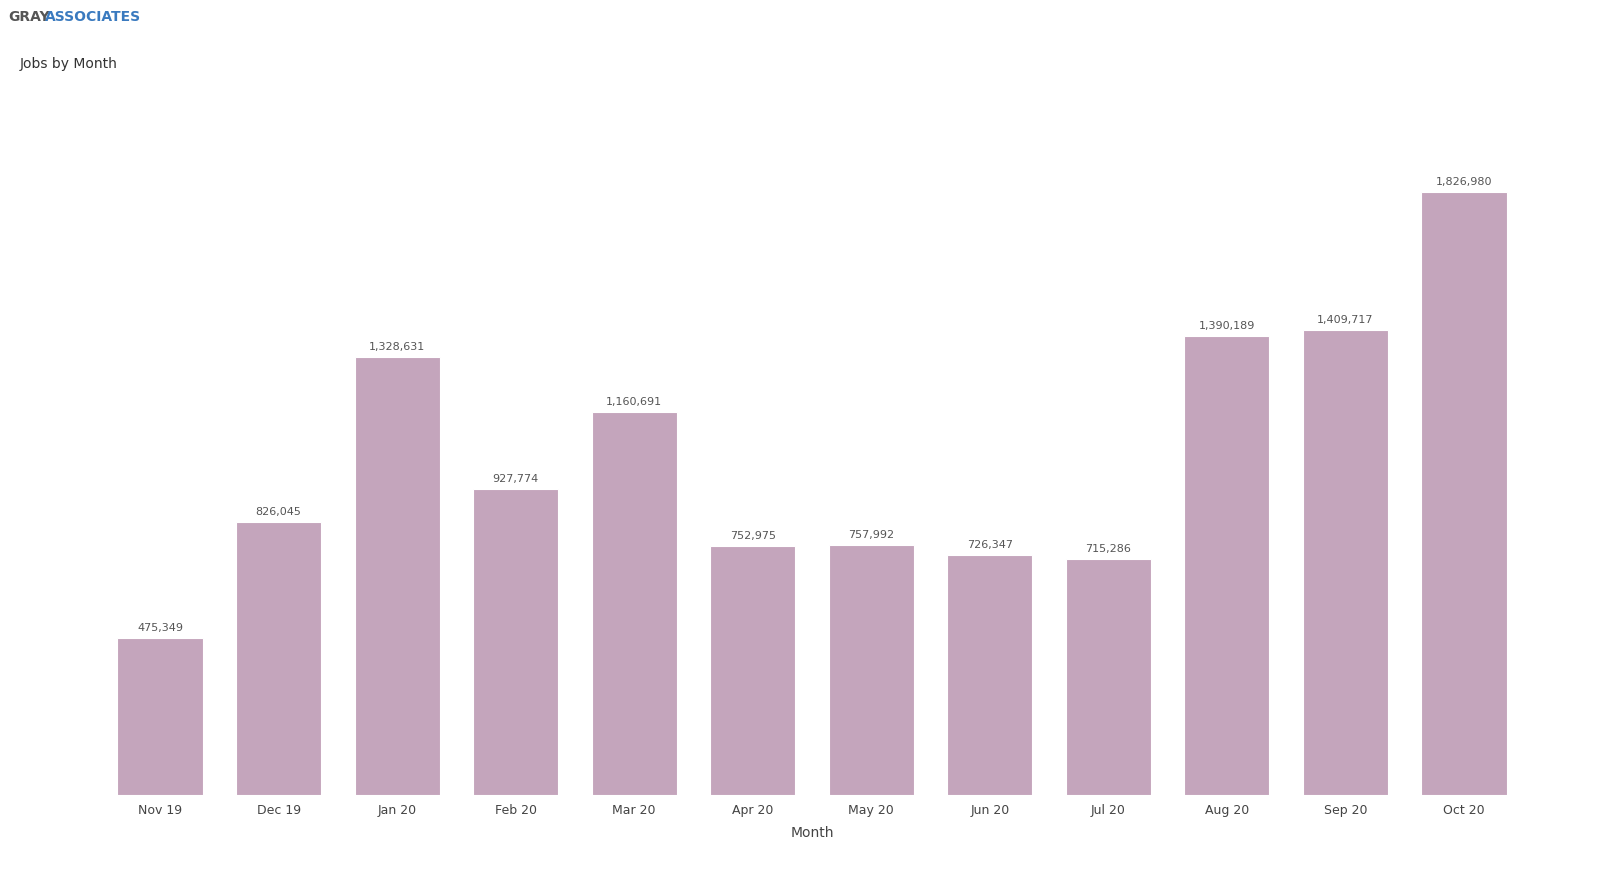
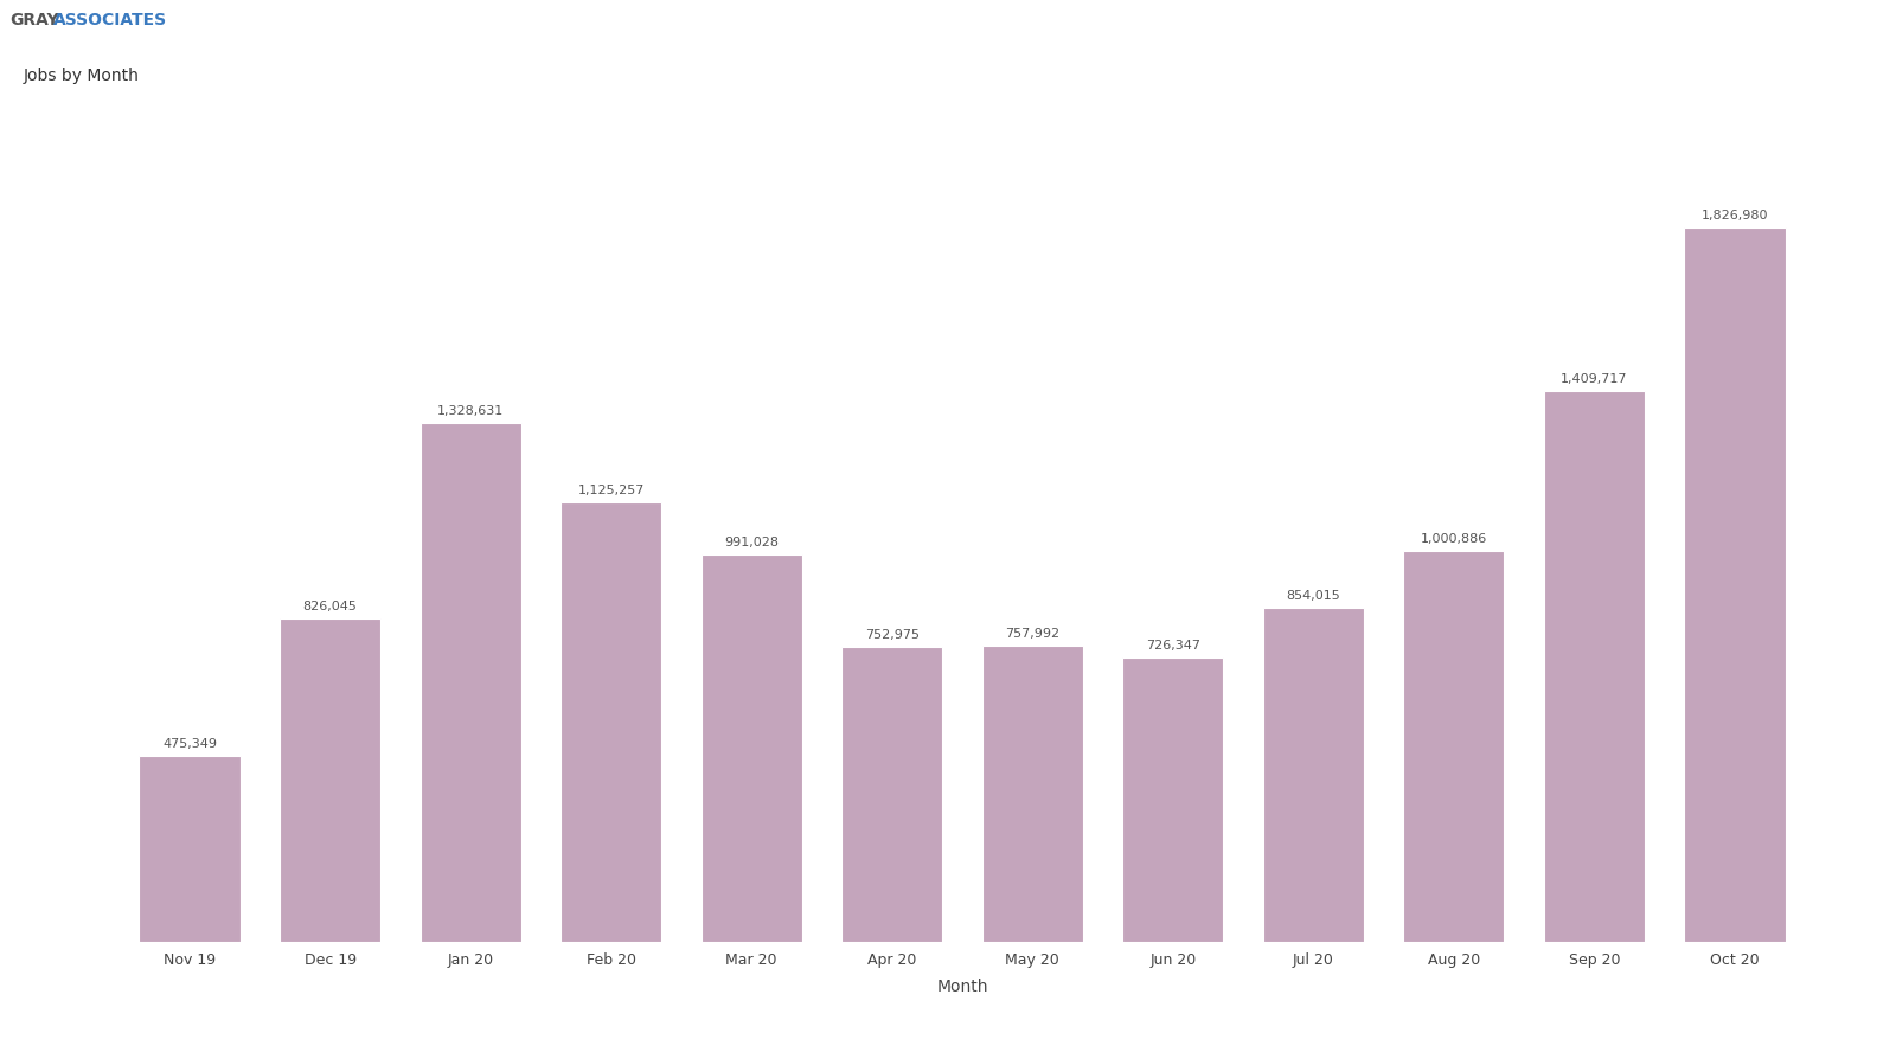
Feb 20: 927,774 -> 1,125,257
Mar 20: 1,160,691 -> 991,028
Jul 20: 715,286 -> 854,015
Aug 20: 1,390,189 -> 1,000,886
